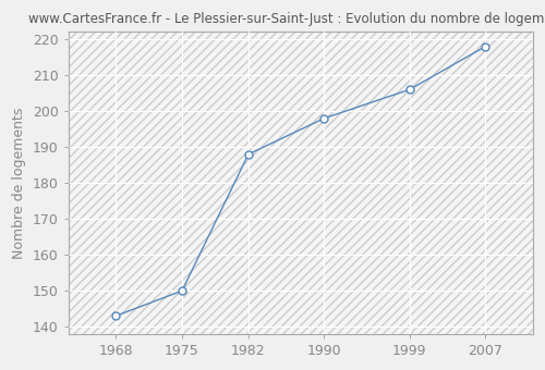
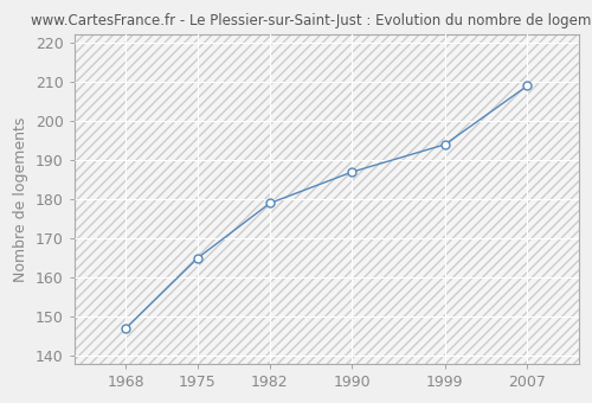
1968: 143 -> 147
1975: 150 -> 165
1982: 188 -> 179
1990: 198 -> 187
1999: 206 -> 194
2007: 218 -> 209
